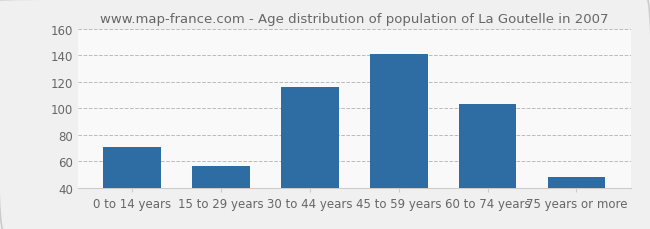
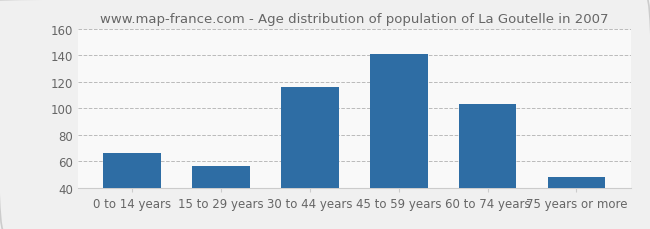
0 to 14 years: 71 -> 66
